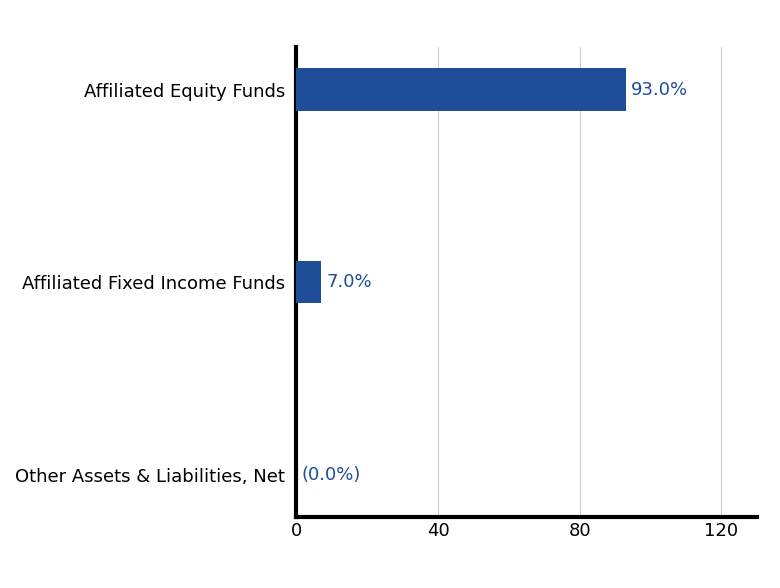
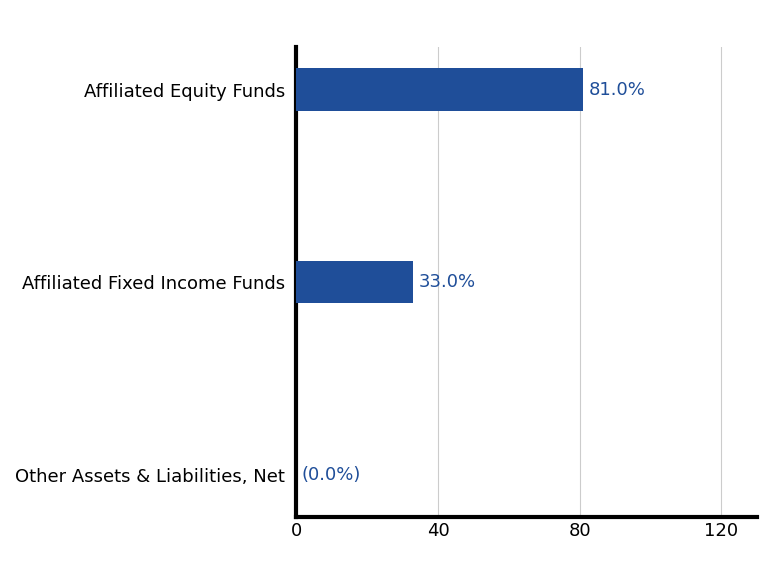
Affiliated Equity Funds: 93.0% -> 81.0%
Affiliated Fixed Income Funds: 7.0% -> 33.0%
